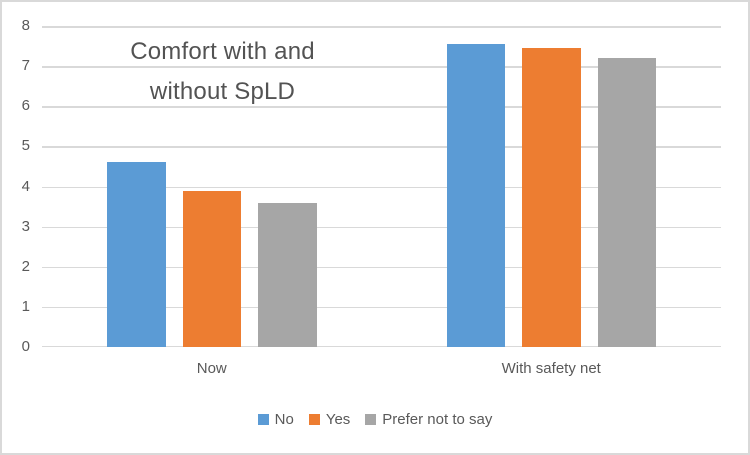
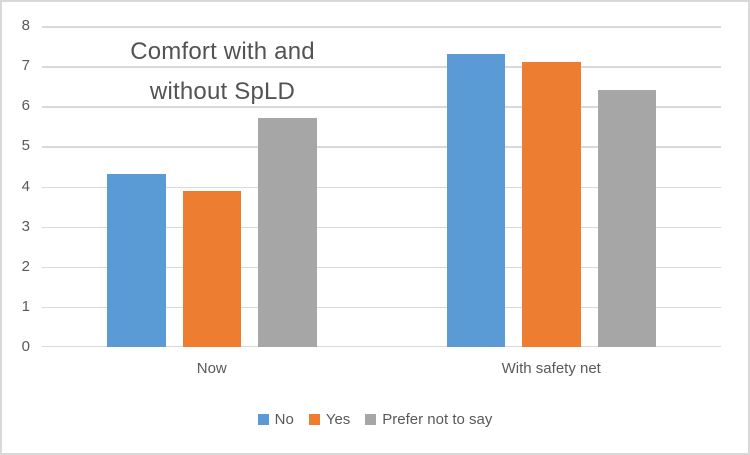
No/Now: 4.6 -> 4.3
Prefer not to say/Now: 3.6 -> 5.7
No/With safety net: 7.5 -> 7.3
Yes/With safety net: 7.5 -> 7.1
Prefer not to say/With safety net: 7.2 -> 6.4
